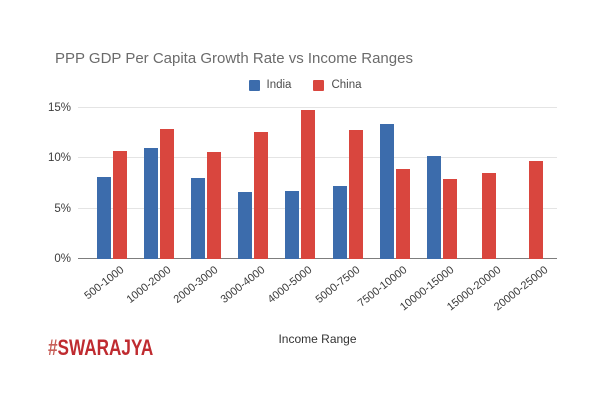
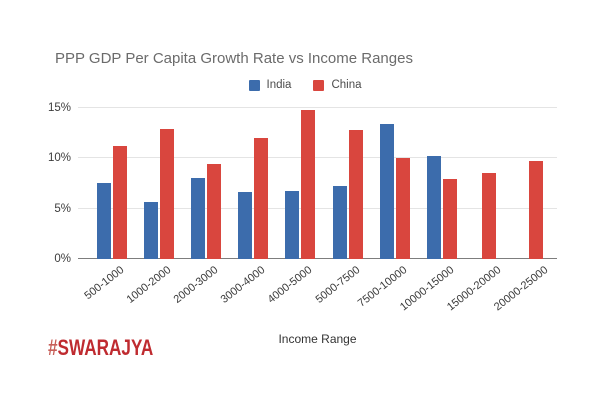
India/500-1000: 8.2% -> 7.6%
China/500-1000: 10.7% -> 11.2%
India/1000-2000: 11.0% -> 5.7%
China/2000-3000: 10.6% -> 9.4%
China/3000-4000: 12.6% -> 12.0%
China/7500-10000: 8.9% -> 10.0%
